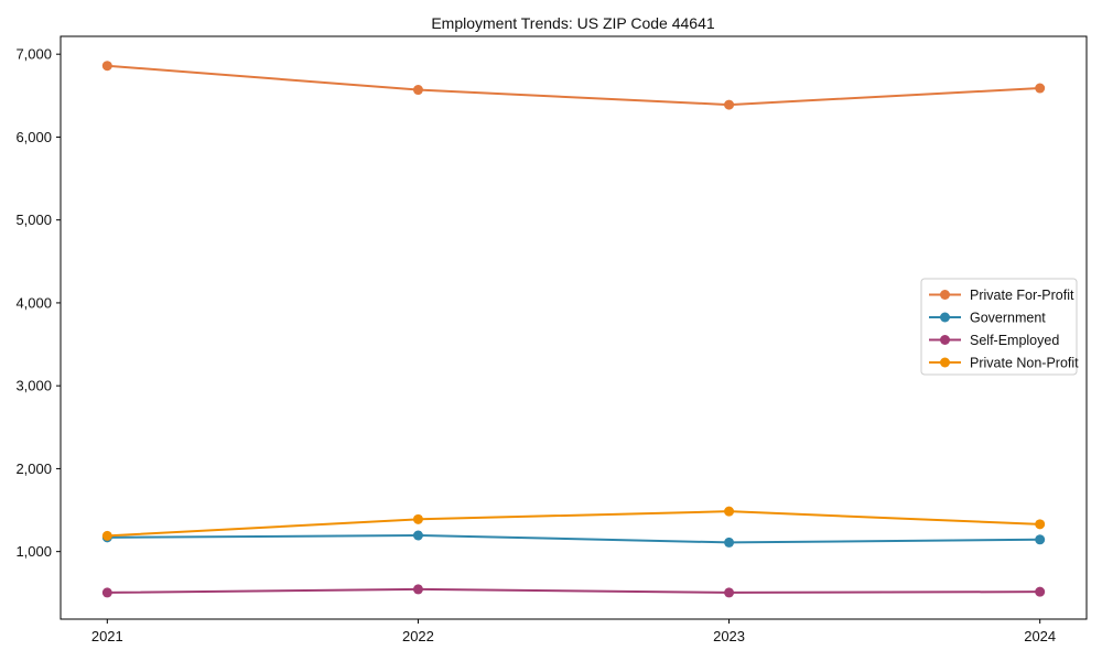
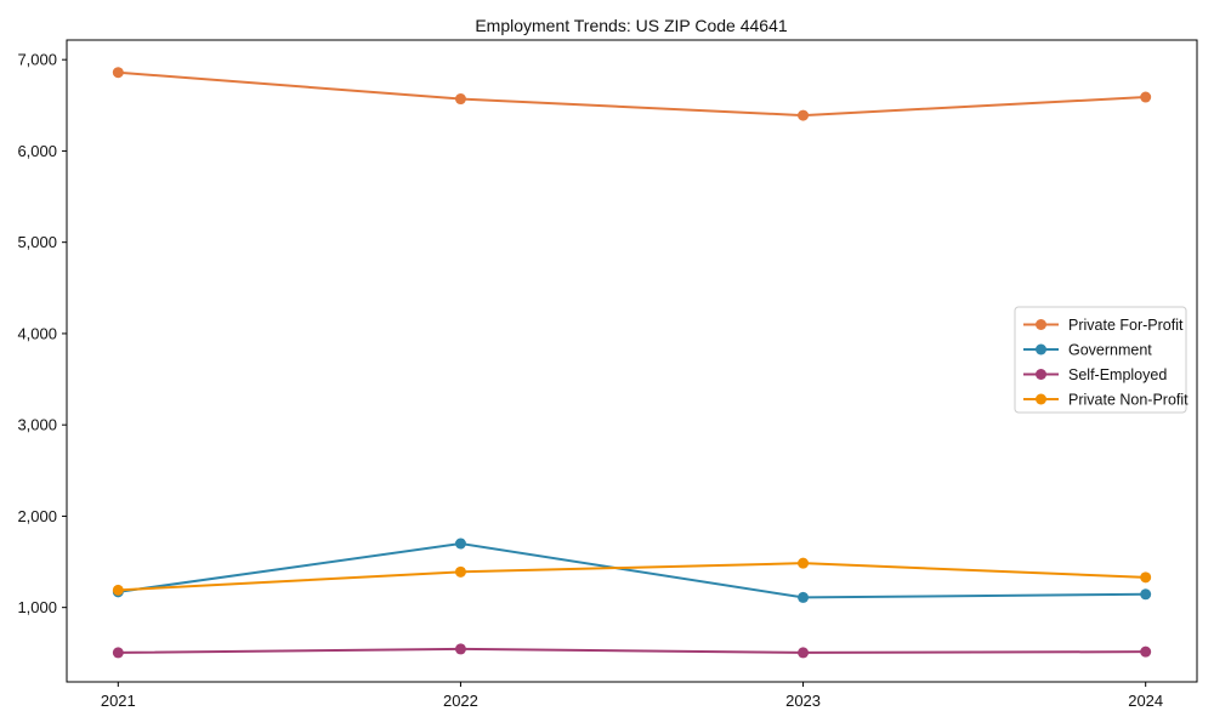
Government/2022: 1200 -> 1700
